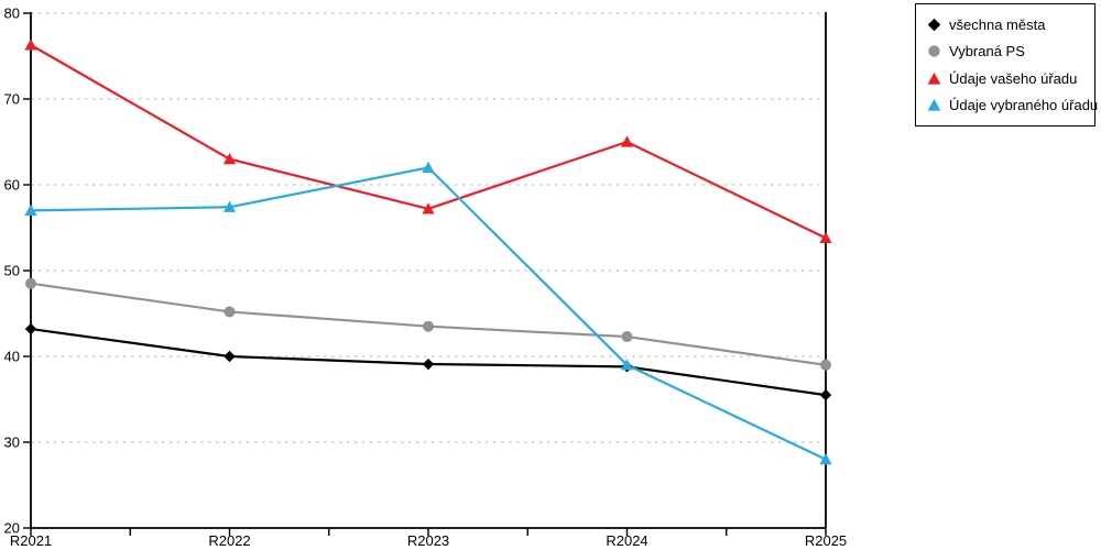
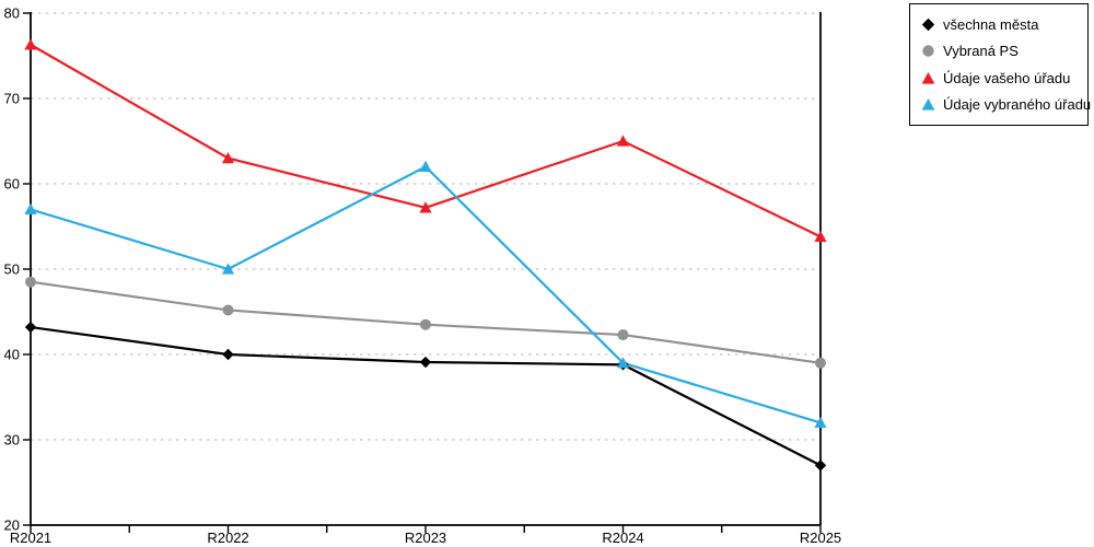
Údaje vybraného úřadu/R2022: 57 -> 50
všechna města/R2025: 36 -> 27
Údaje vybraného úřadu/R2025: 28 -> 32
